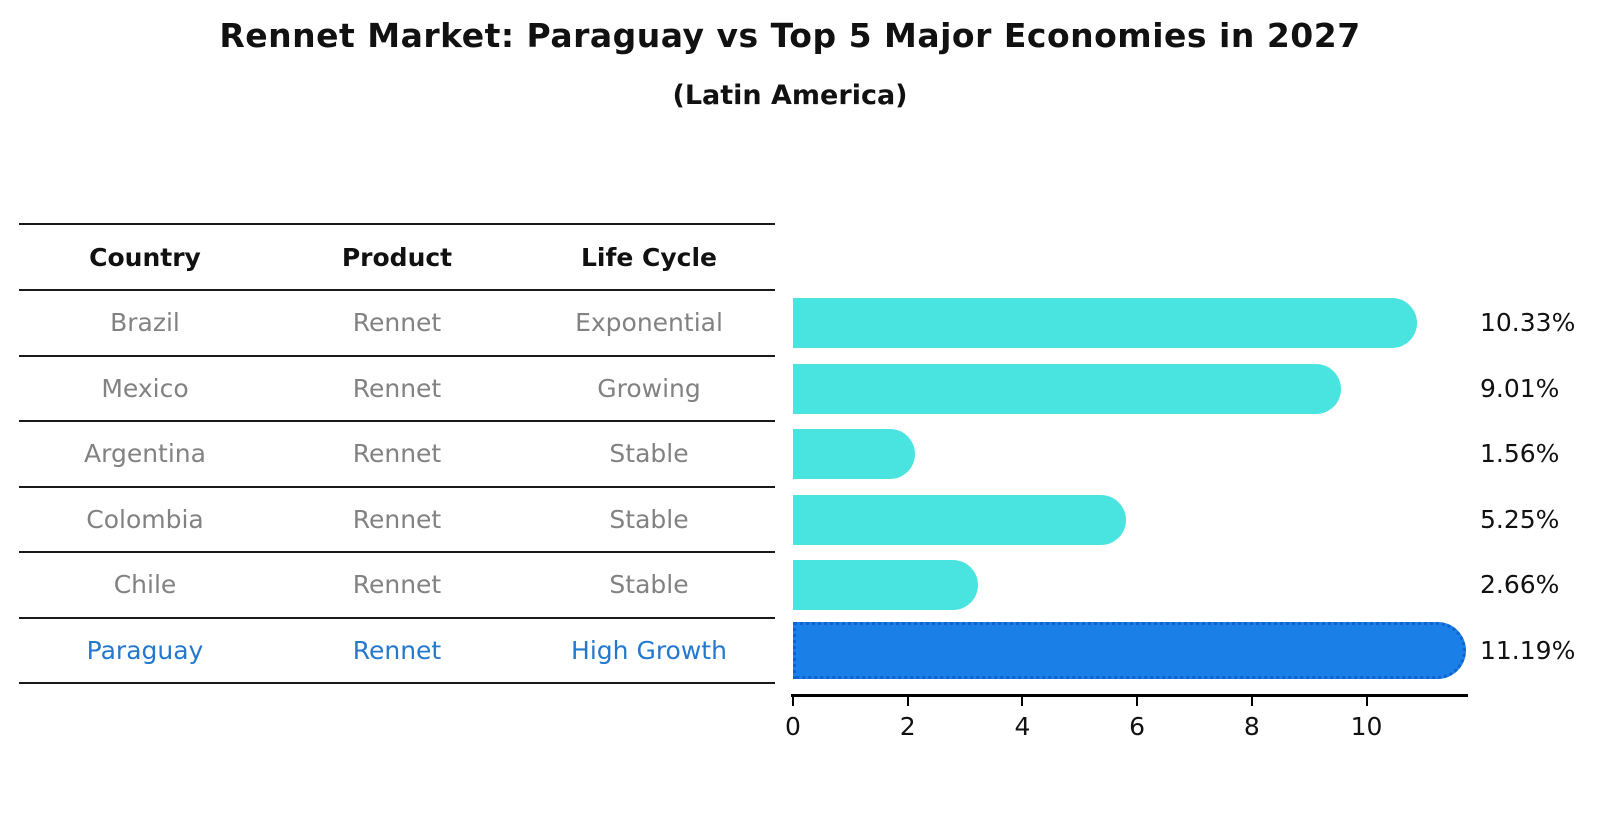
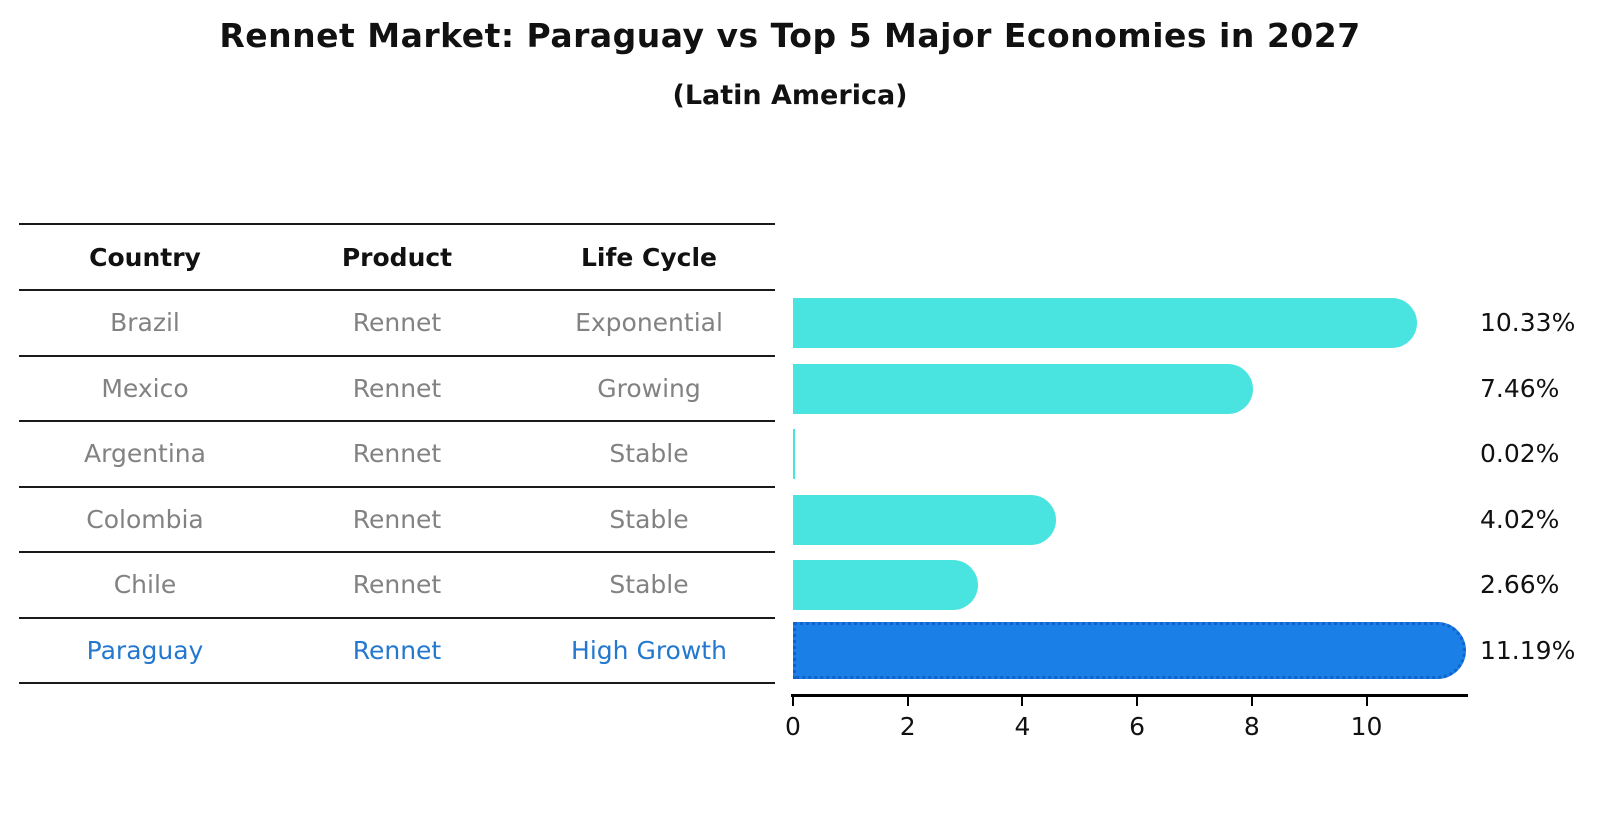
Mexico: 9.01% -> 7.46%
Argentina: 1.56% -> 0.02%
Colombia: 5.25% -> 4.02%
